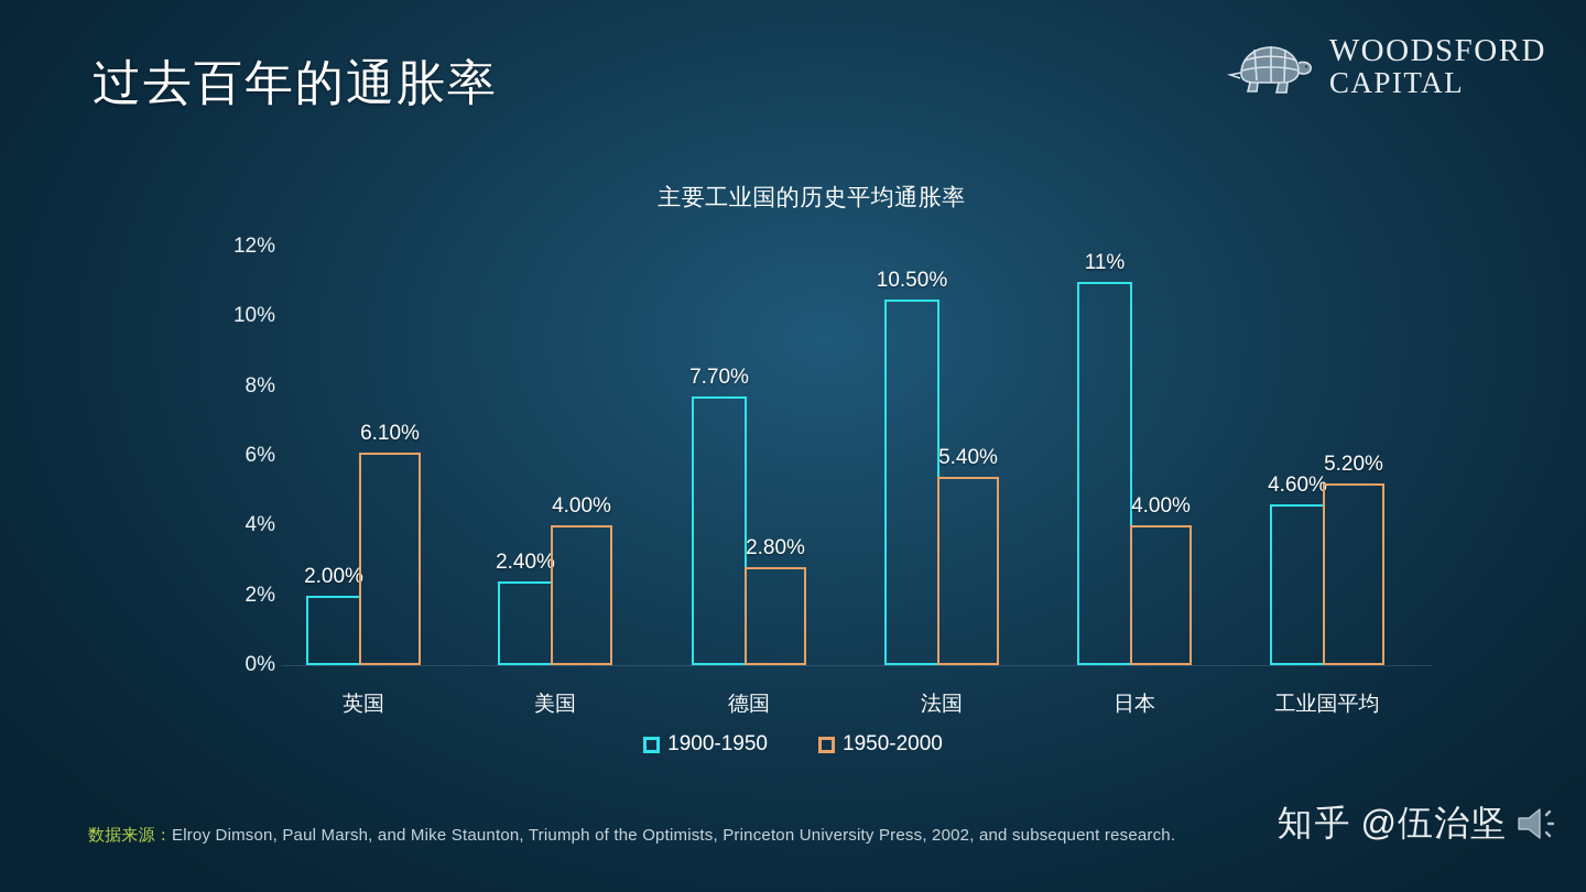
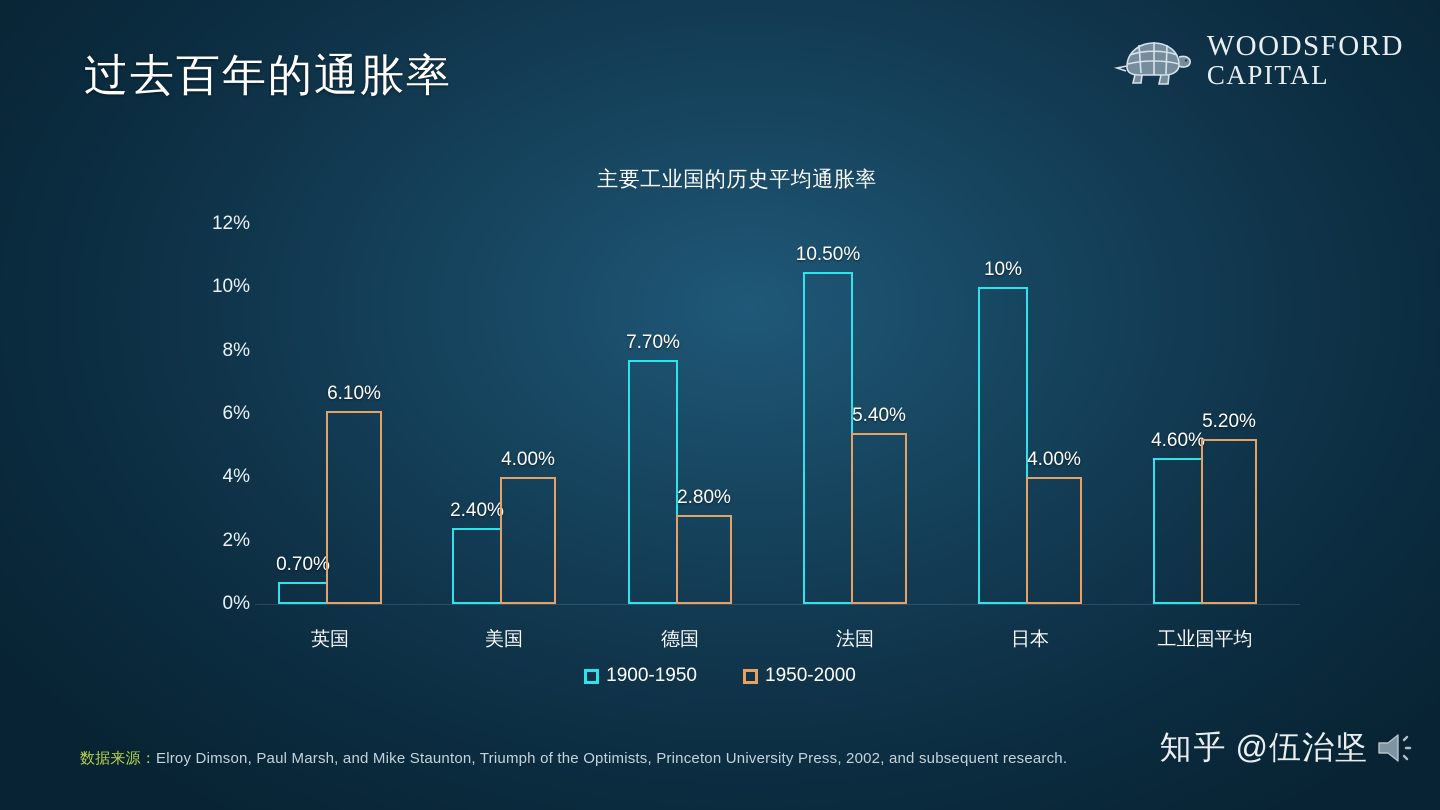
1900-1950/英国: 2.00% -> 0.70%
1900-1950/日本: 11% -> 10%
